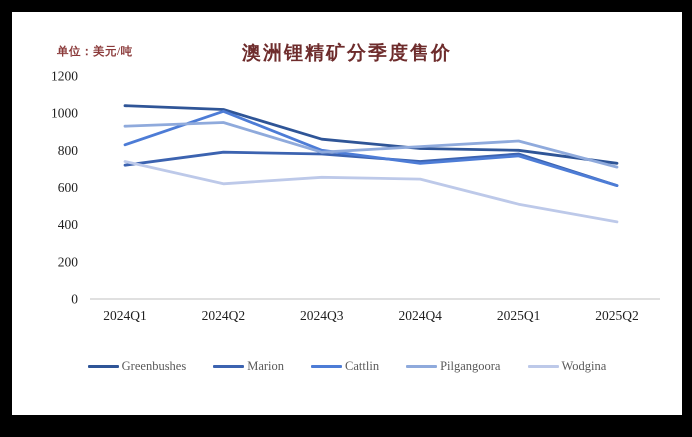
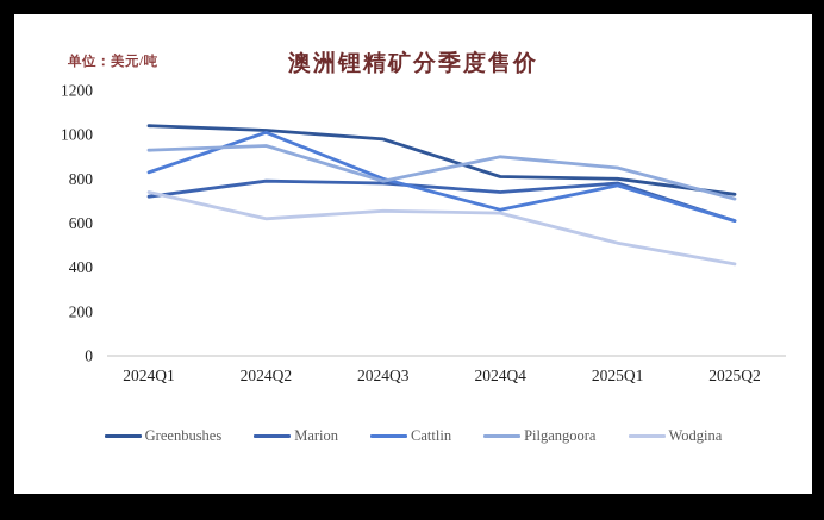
Greenbushes/2024Q3: 860 -> 980
Cattlin/2024Q4: 730 -> 660
Pilgangoora/2024Q4: 820 -> 900
